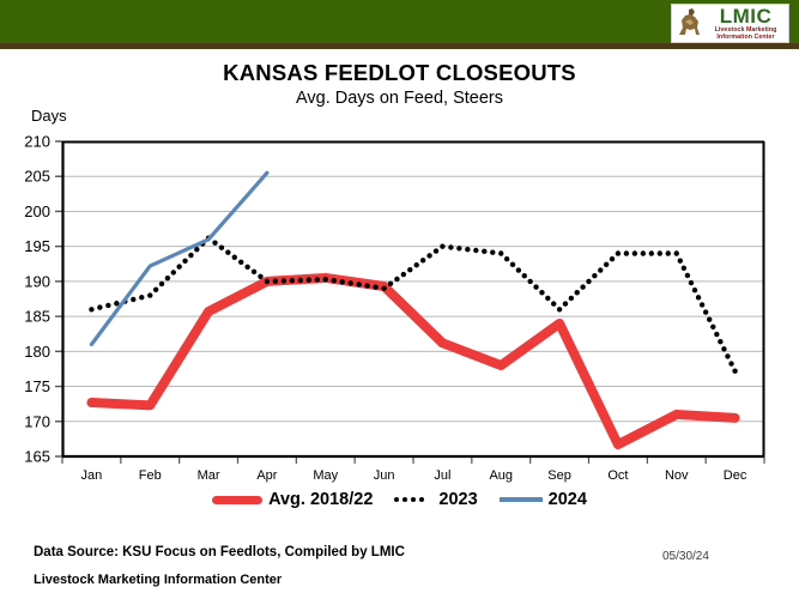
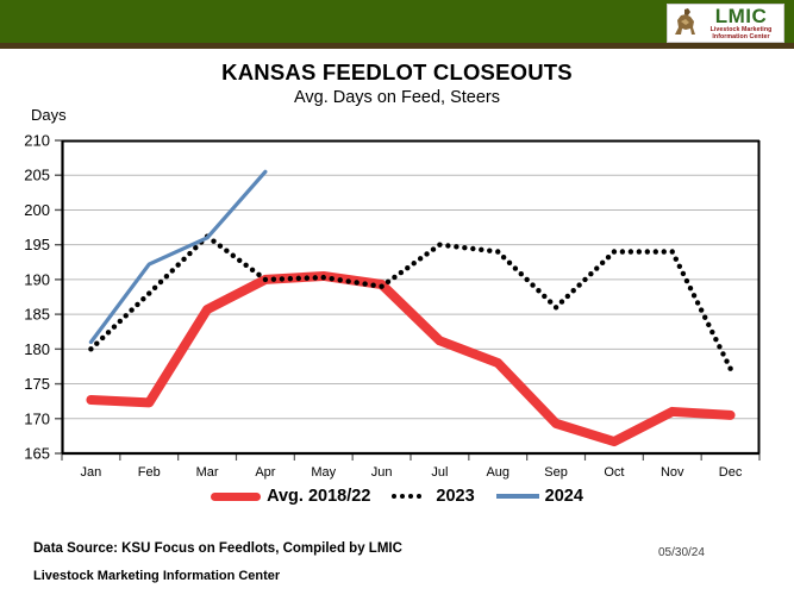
2023/Jan: 186 -> 180
Avg. 2018/22/Sep: 184 -> 169
